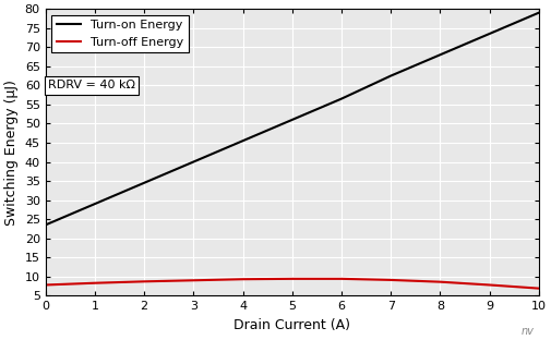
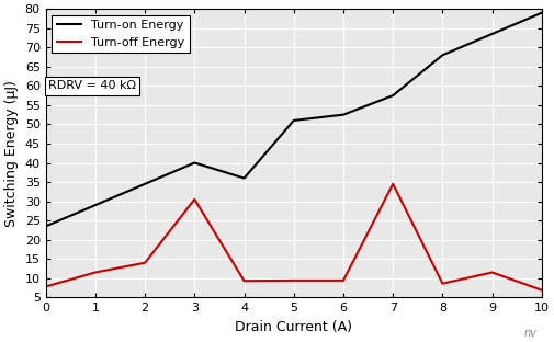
Turn-off Energy/1: 8.3 -> 11.5
Turn-off Energy/2: 8.7 -> 14.0
Turn-off Energy/3: 9.0 -> 30.5
Turn-on Energy/4: 45.5 -> 36.0
Turn-on Energy/6: 56.5 -> 52.5
Turn-on Energy/7: 62.5 -> 57.5
Turn-off Energy/7: 9.1 -> 34.5
Turn-off Energy/9: 7.8 -> 11.5
